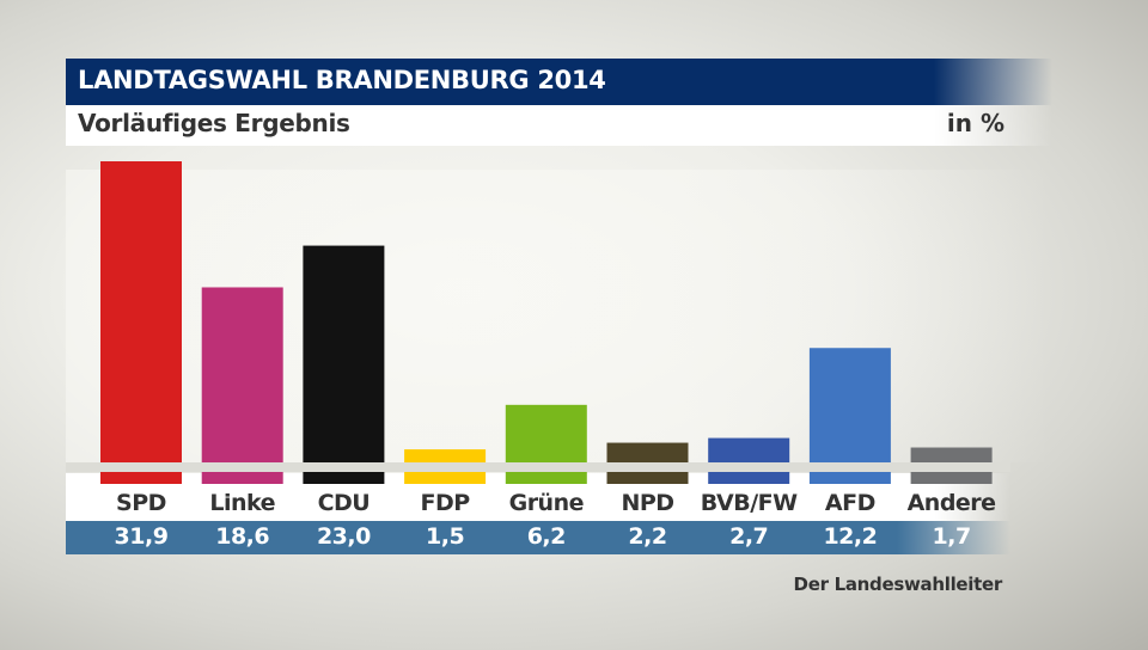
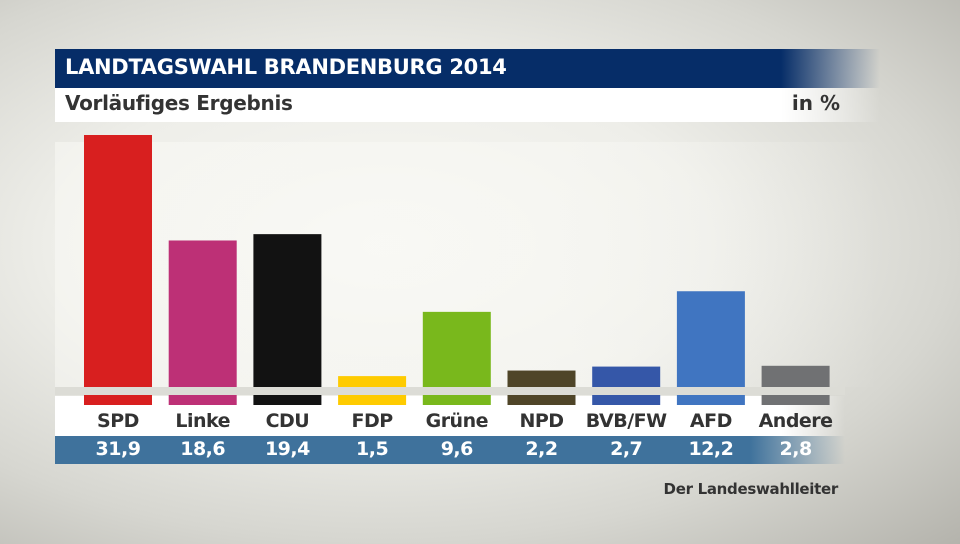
CDU: 23,0 -> 19,4
Grüne: 6,2 -> 9,6
Andere: 1,7 -> 2,8
